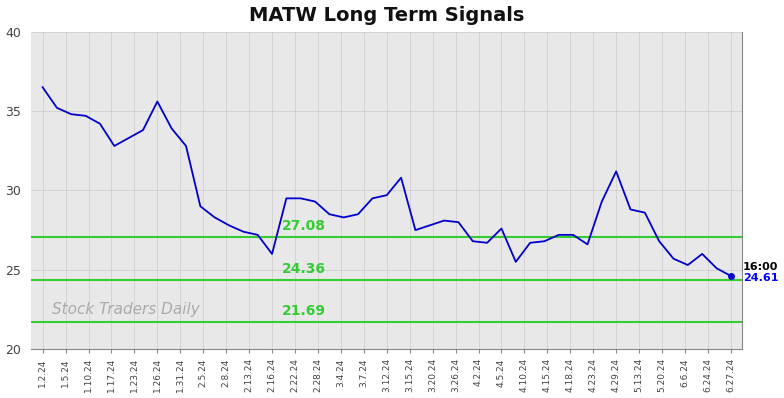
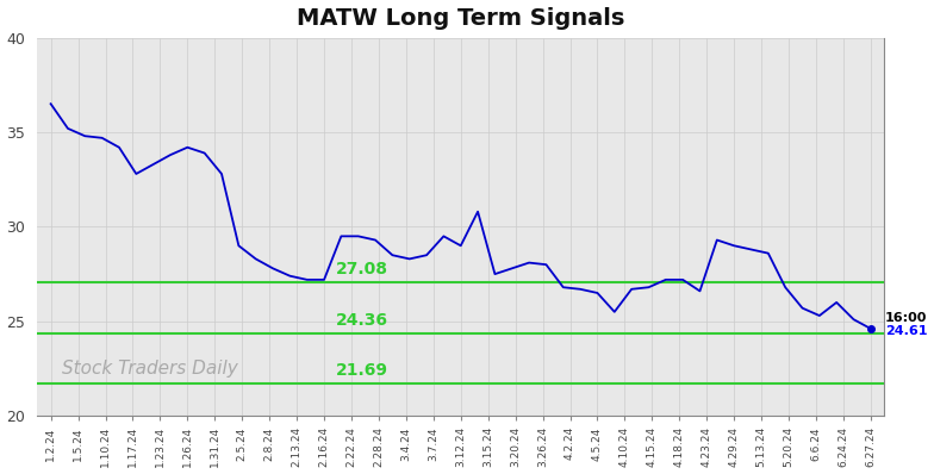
1.26.24: 35.6 -> 34.2
2.16.24: 26.0 -> 27.2
3.12.24: 29.7 -> 29.0
4.5.24: 27.6 -> 26.5
4.29.24: 31.2 -> 29.0
